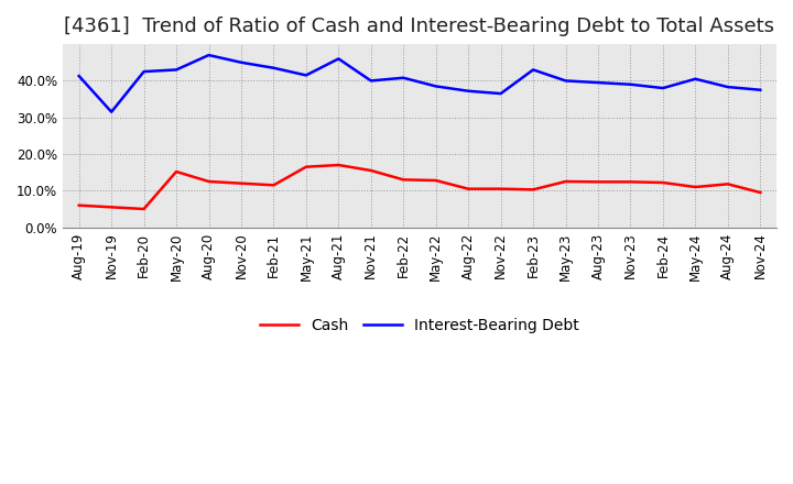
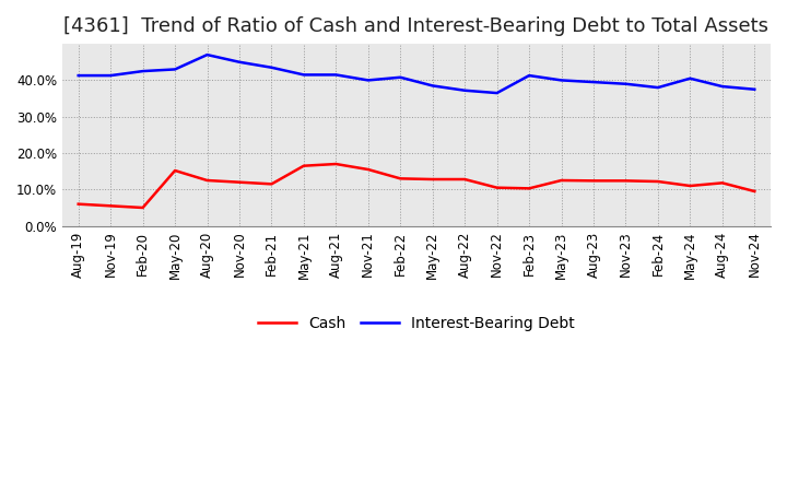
Interest-Bearing Debt/Nov-19: 31.5% -> 41.3%
Interest-Bearing Debt/Aug-21: 46.0% -> 41.5%
Cash/Aug-22: 10.5% -> 12.8%
Interest-Bearing Debt/Feb-23: 43.0% -> 41.3%
